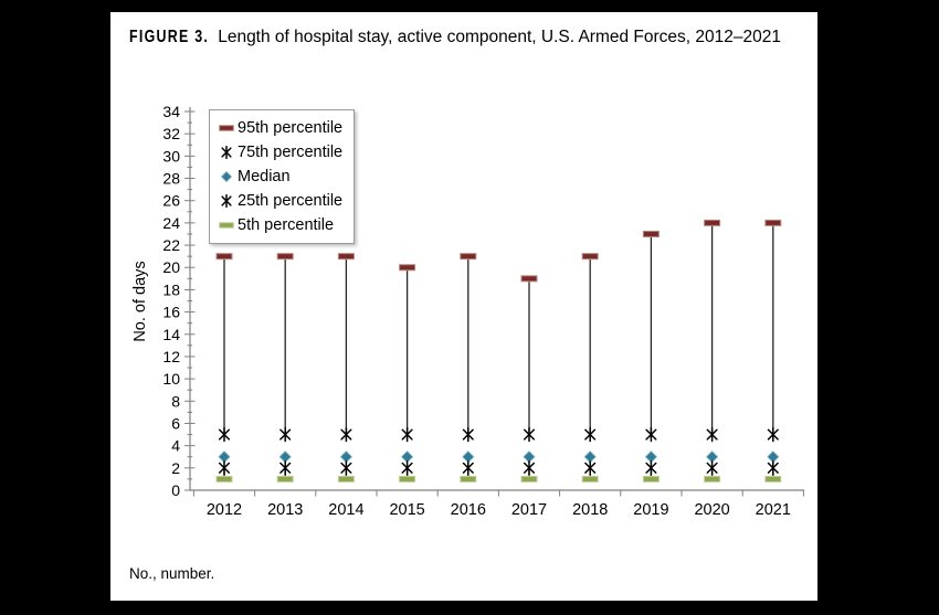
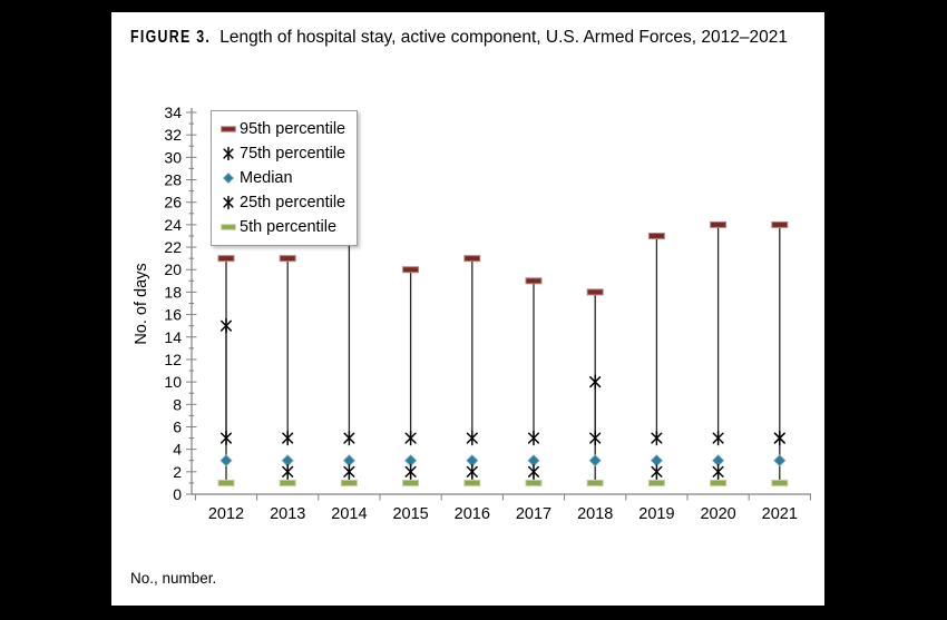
25th percentile/2012: 2 -> 15
95th percentile/2014: 21 -> 23
95th percentile/2018: 21 -> 18
25th percentile/2018: 2 -> 10
25th percentile/2021: 2 -> 5
